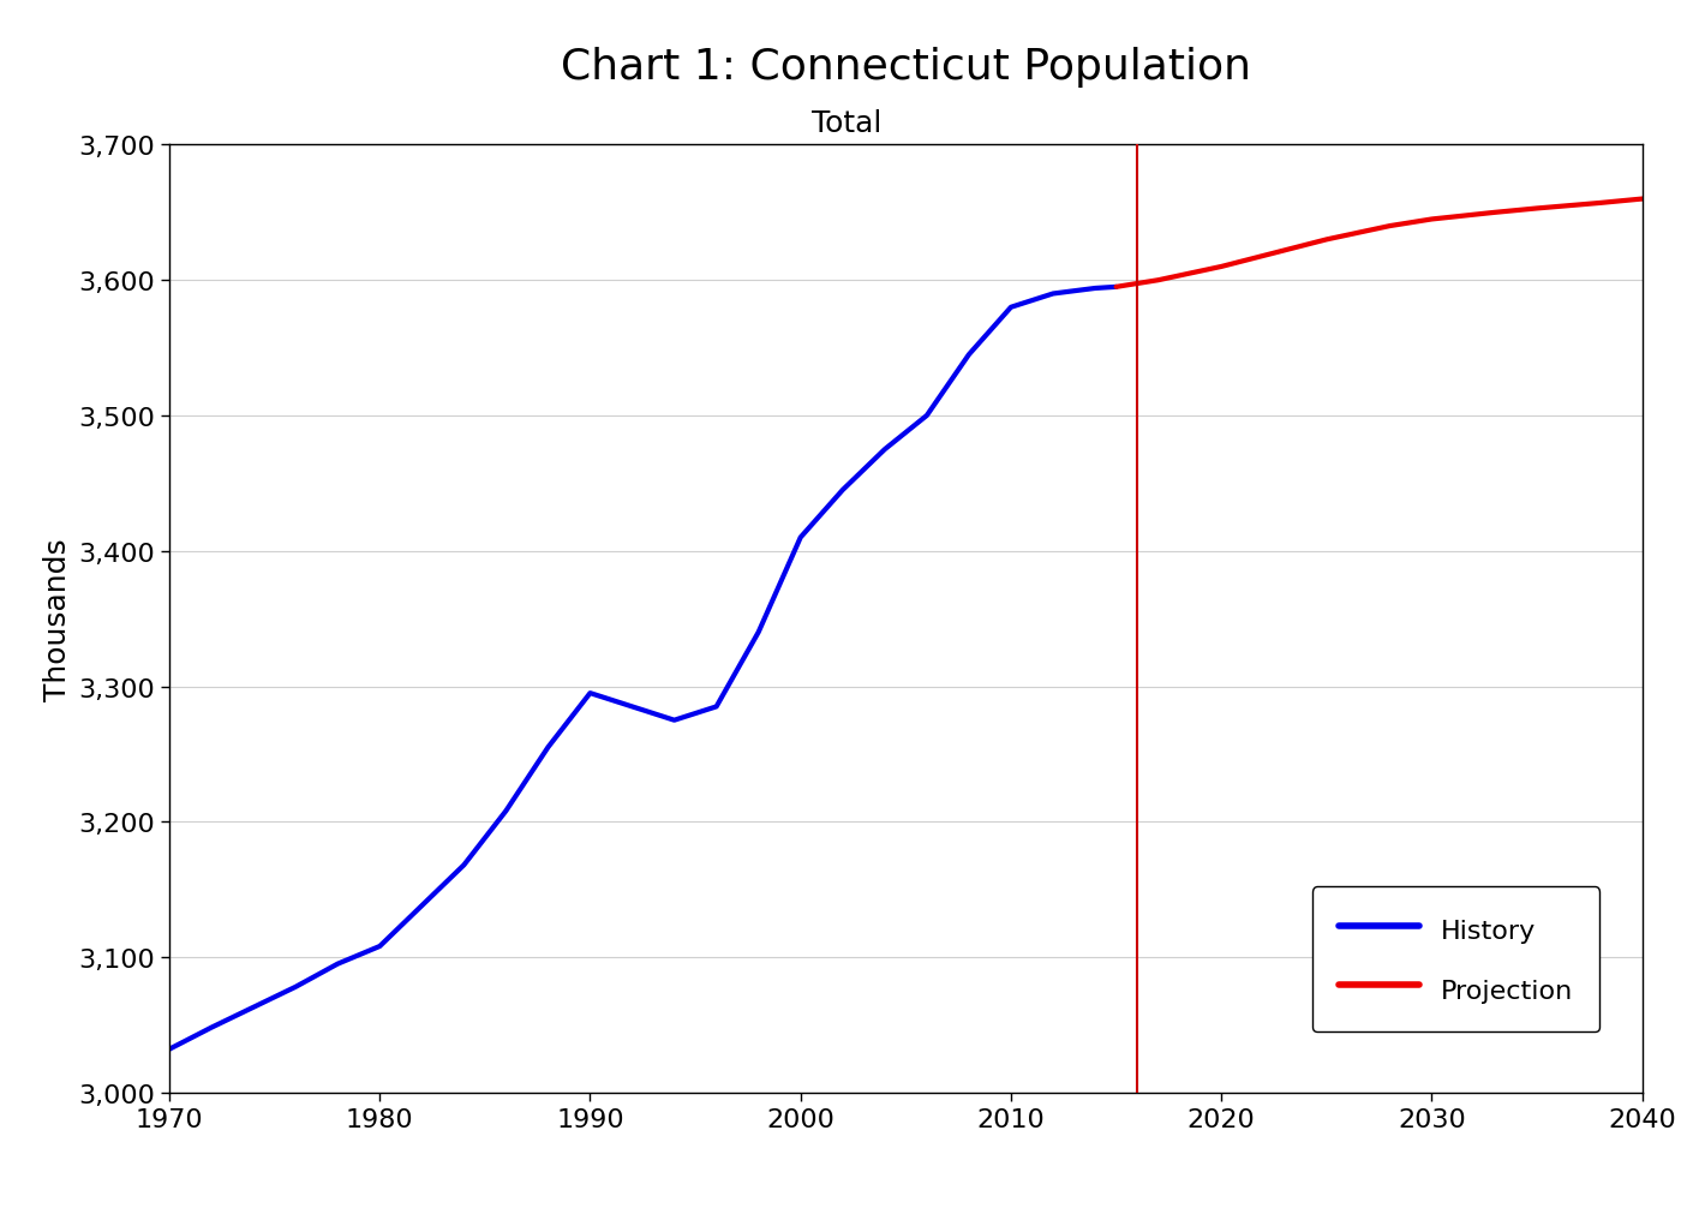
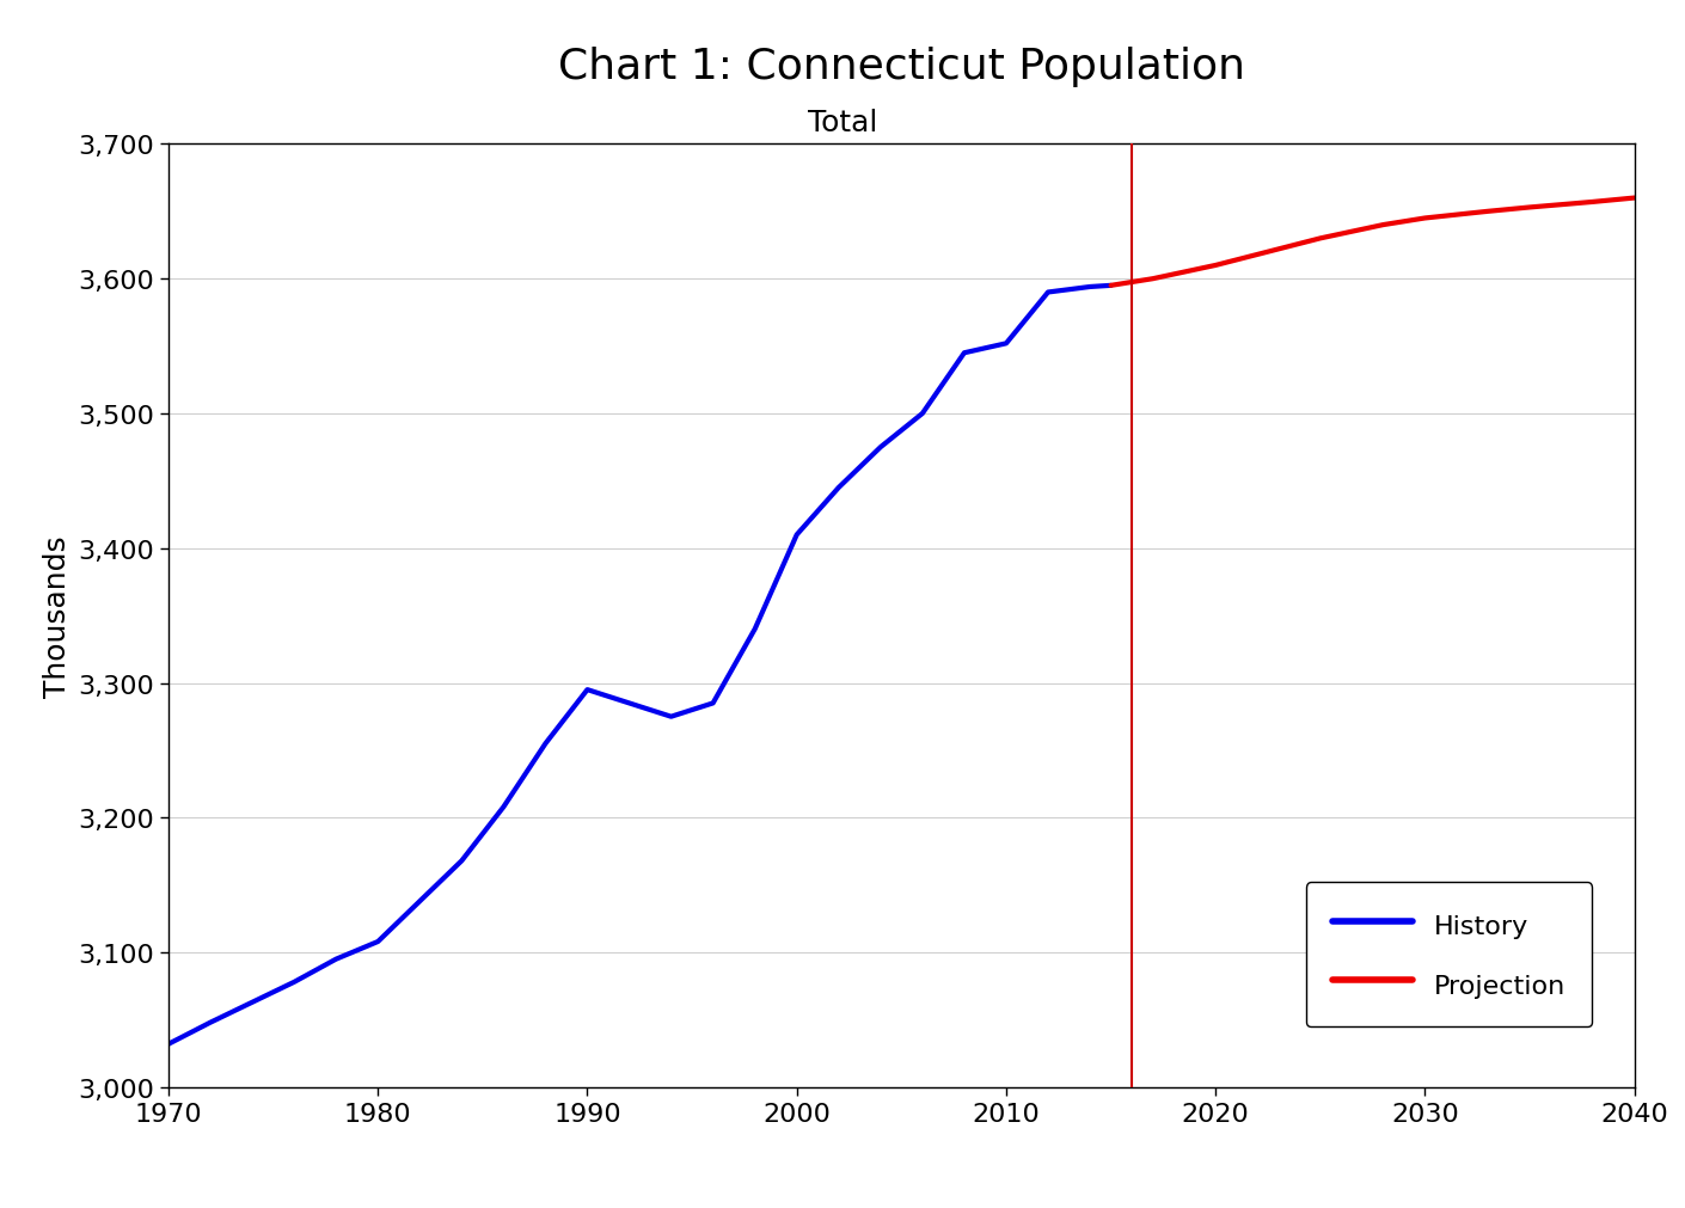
History/2010: 3,580 -> 3,552
